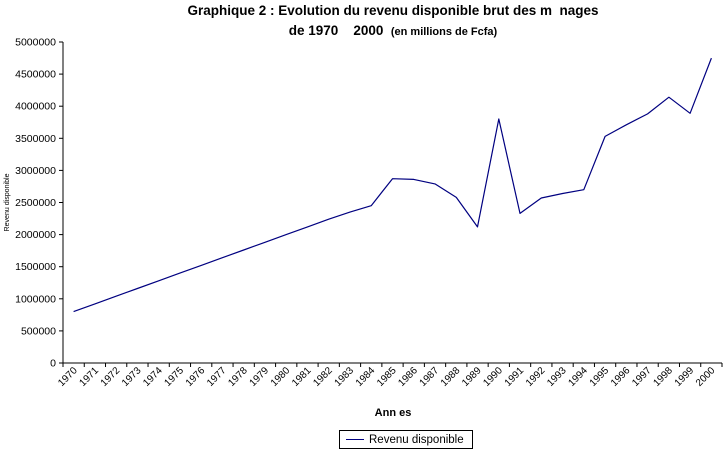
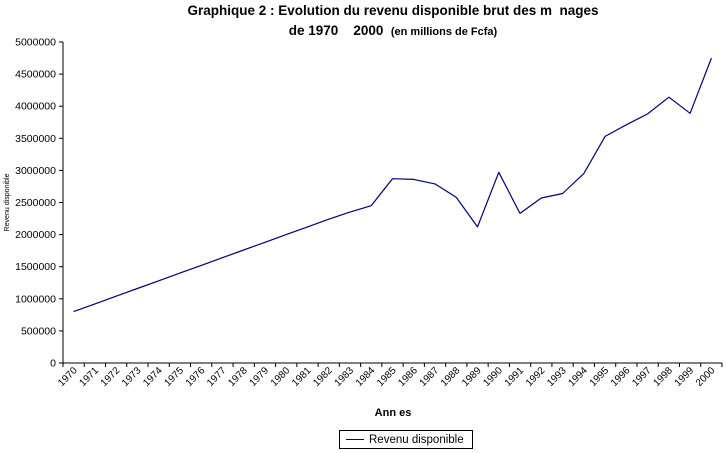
1990: 3800000 -> 3000000
1994: 2700000 -> 3000000
